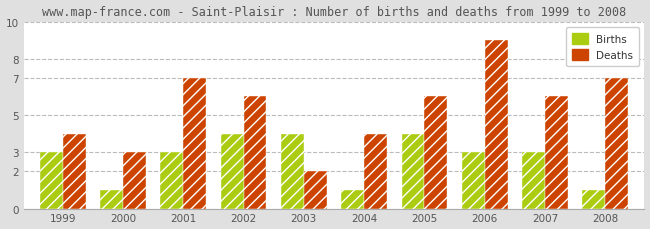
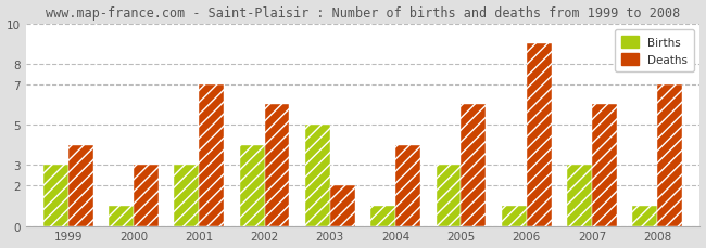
Births/2003: 4 -> 5
Births/2005: 4 -> 3
Births/2006: 3 -> 1
